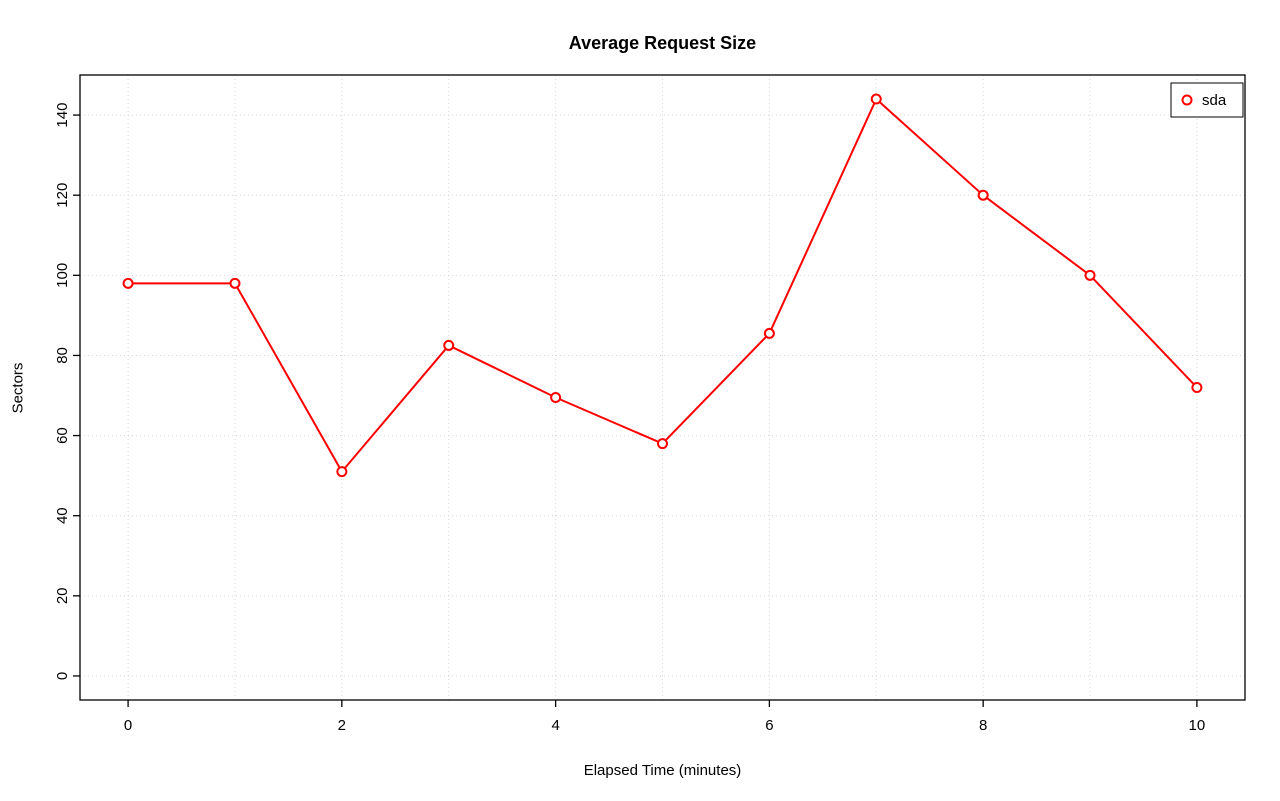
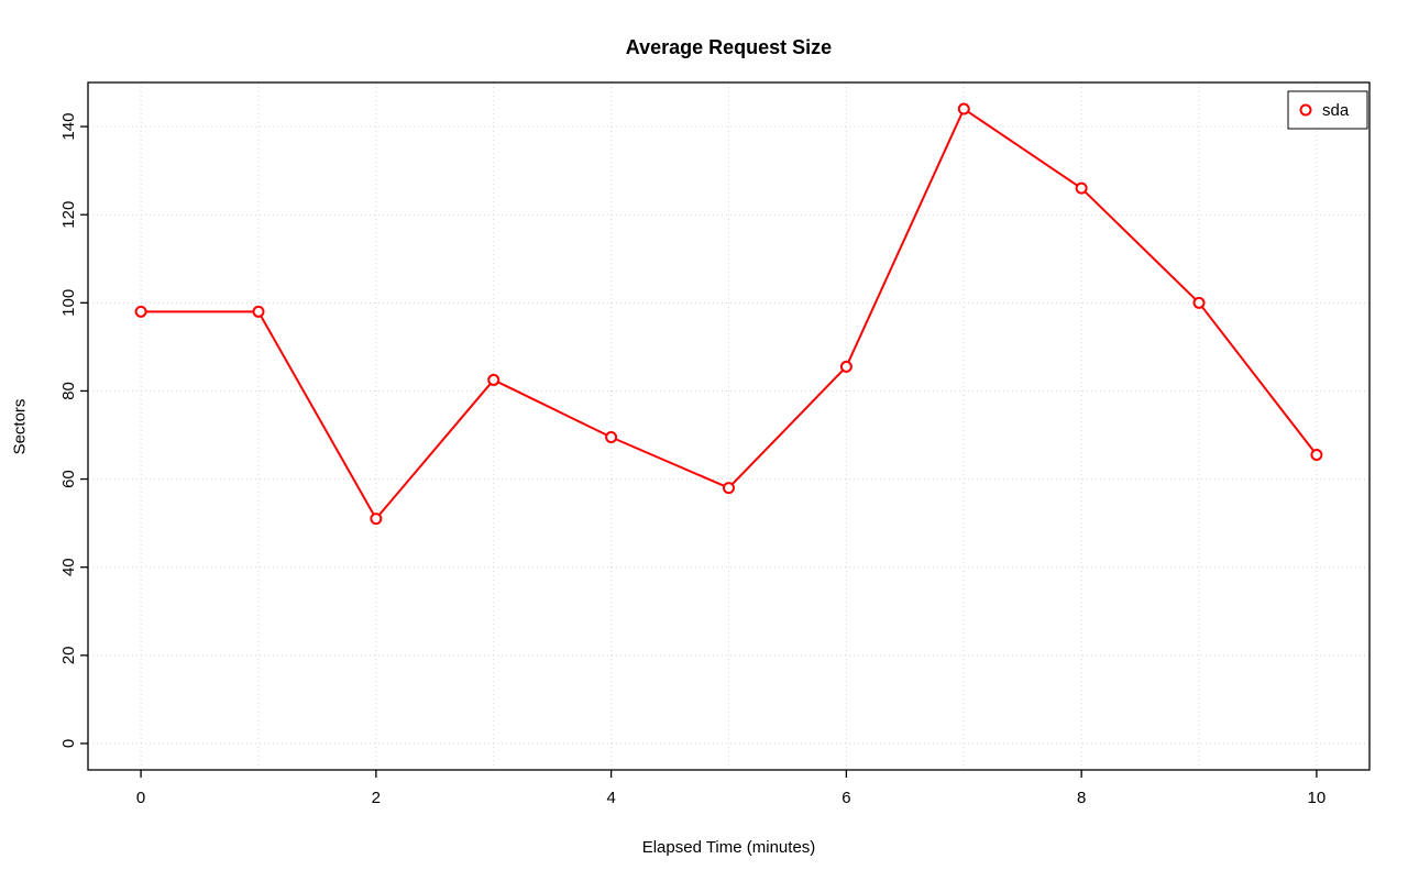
8: 120 -> 126
10: 72 -> 66
